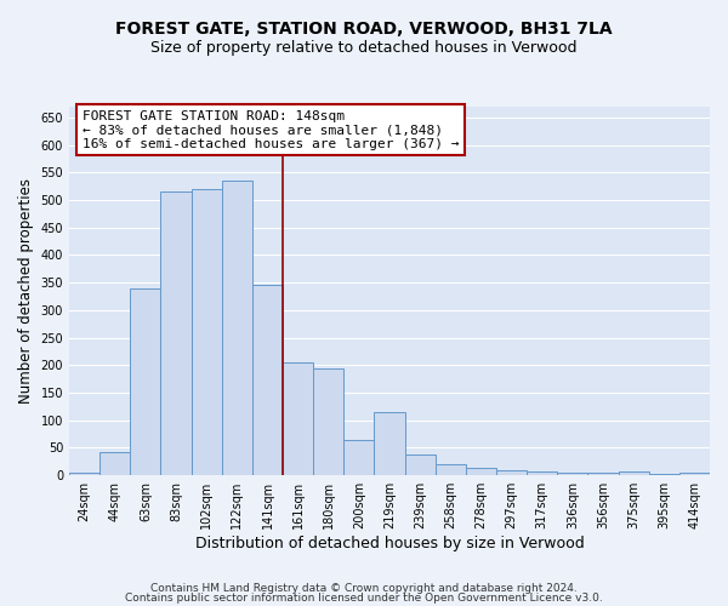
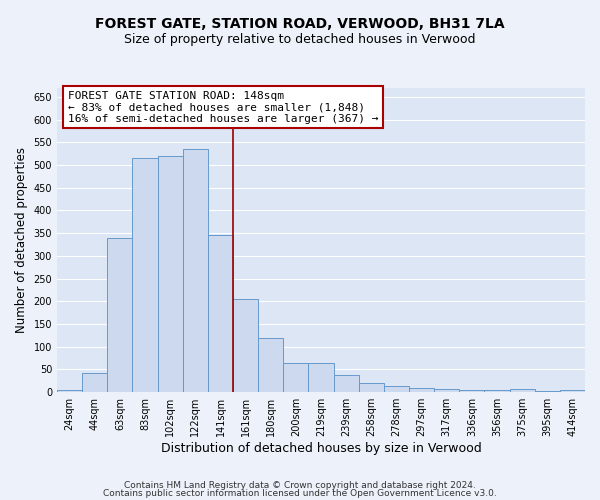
180sqm: 195 -> 120
219sqm: 115 -> 65
